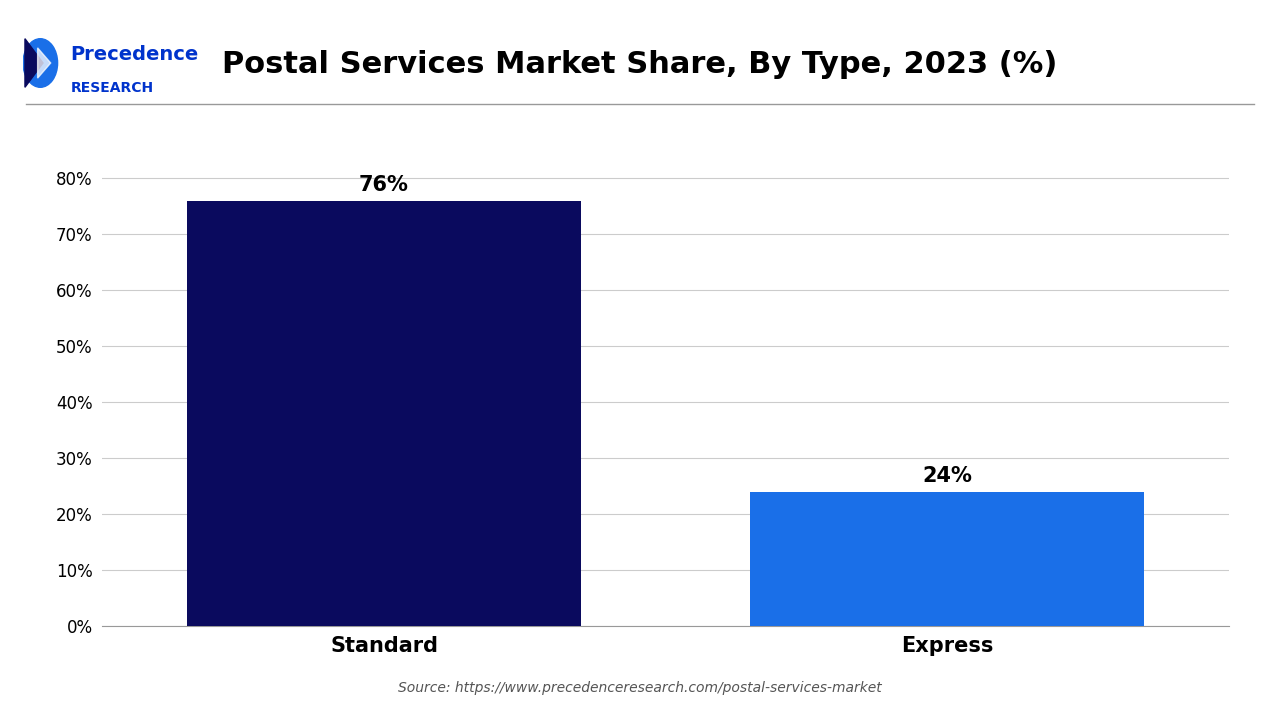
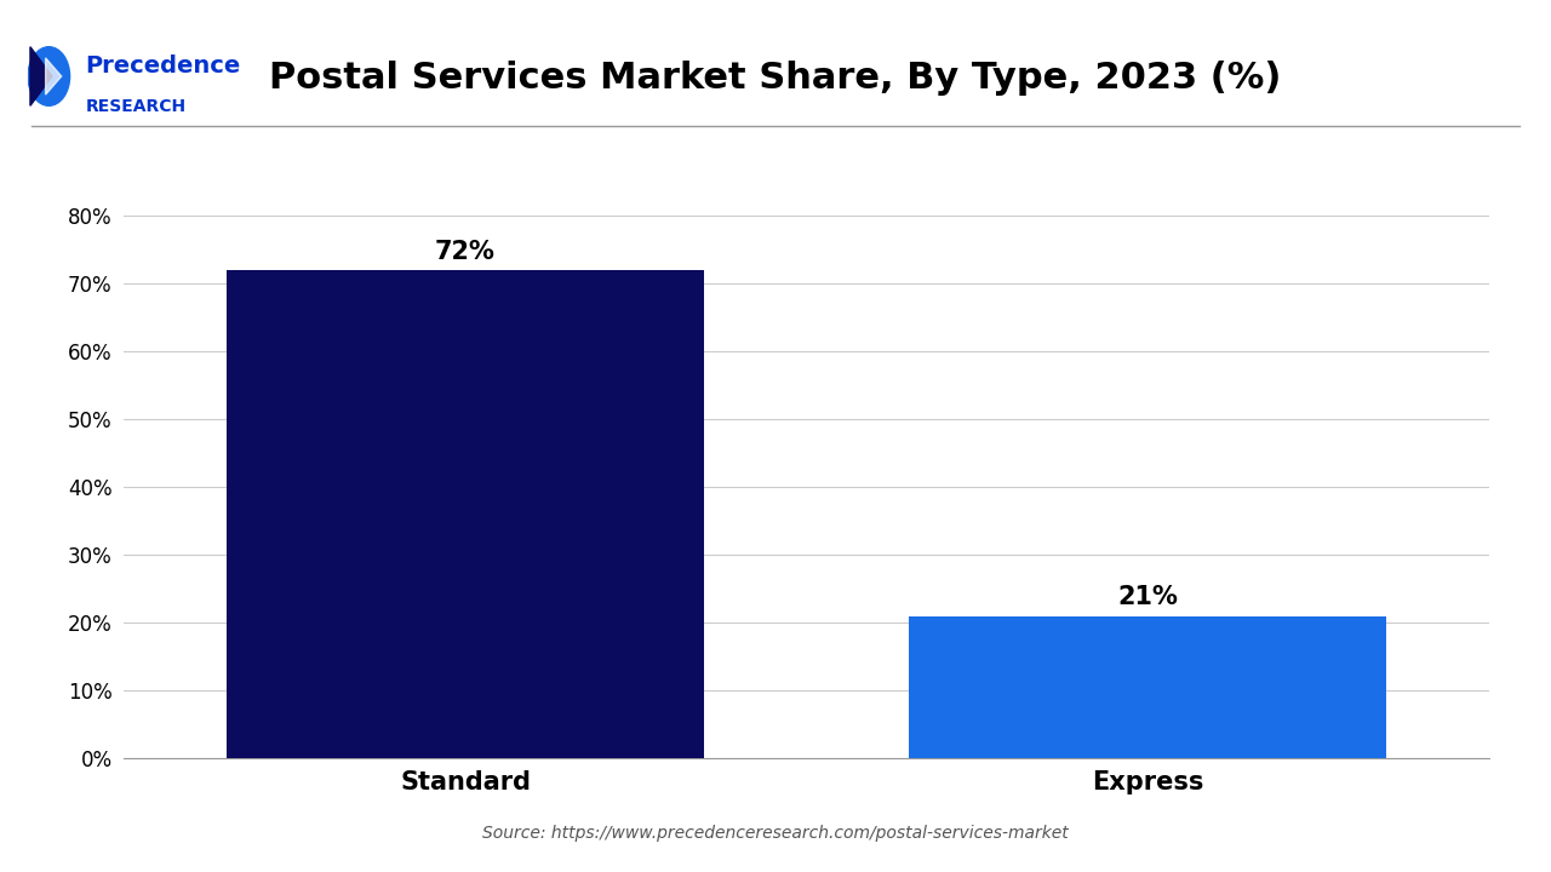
Standard: 76% -> 72%
Express: 24% -> 21%
